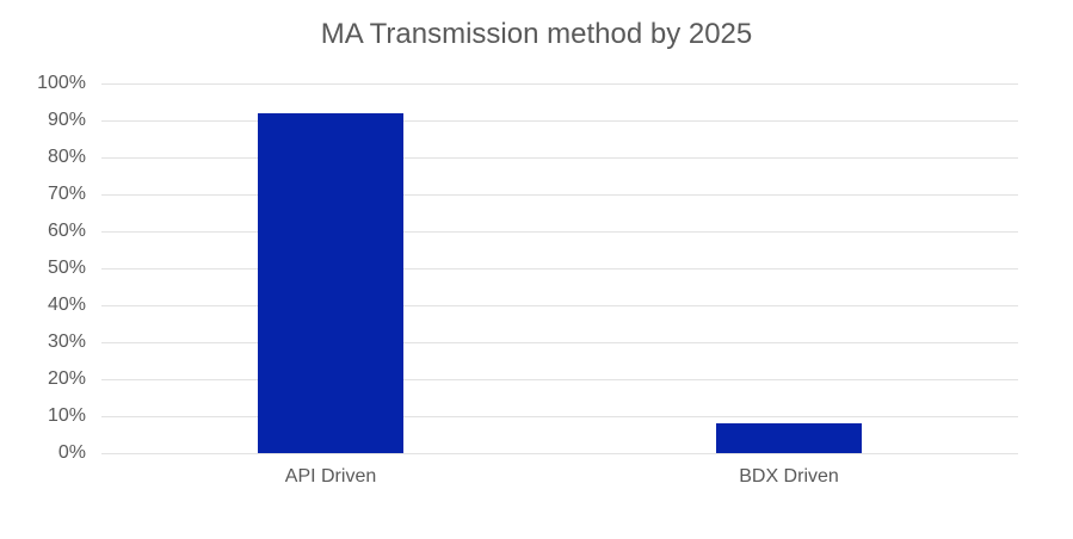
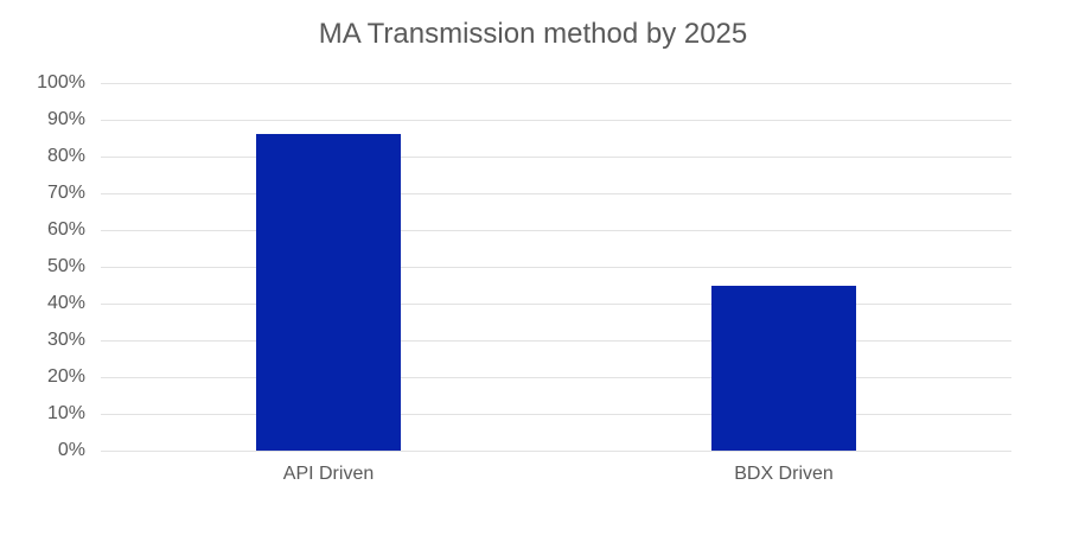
API Driven: 92% -> 86%
BDX Driven: 8% -> 45%
